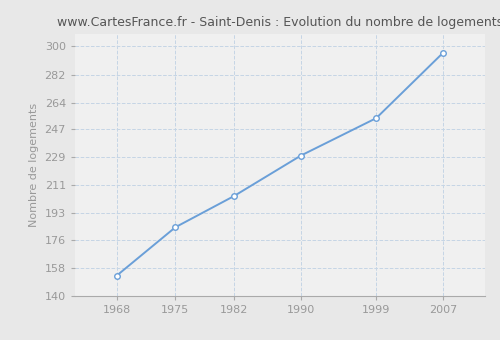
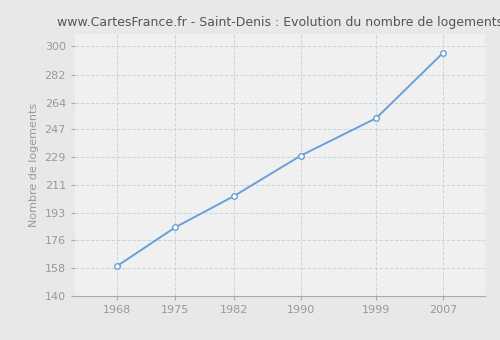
1968: 153 -> 159
